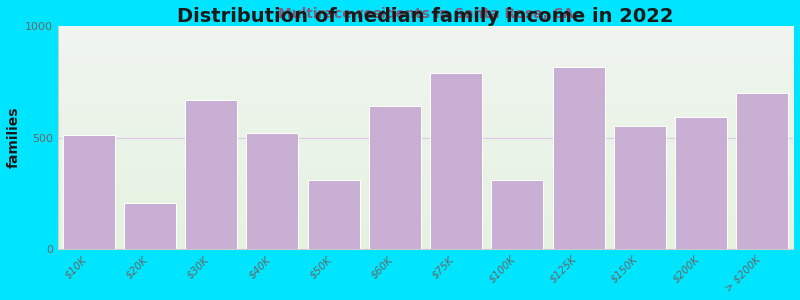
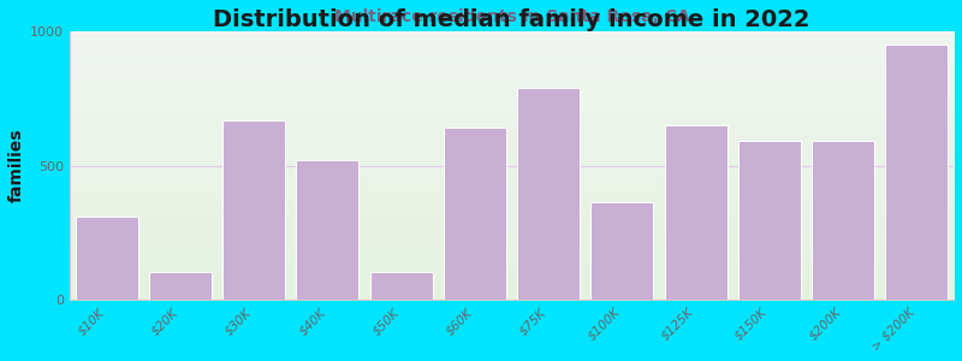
$10K: 510 -> 310
$20K: 205 -> 105
$50K: 310 -> 105
$100K: 310 -> 365
$125K: 815 -> 650
$150K: 550 -> 590
> $200K: 700 -> 950
